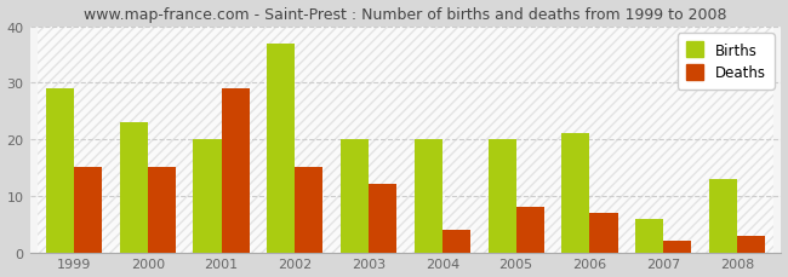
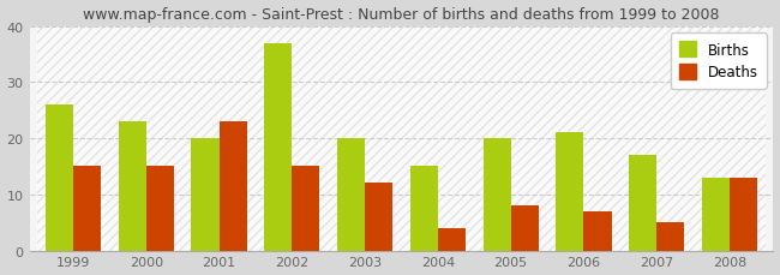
Births/1999: 29 -> 26
Deaths/2001: 29 -> 23
Births/2004: 20 -> 15
Births/2007: 6 -> 17
Deaths/2007: 2 -> 5
Deaths/2008: 3 -> 13
